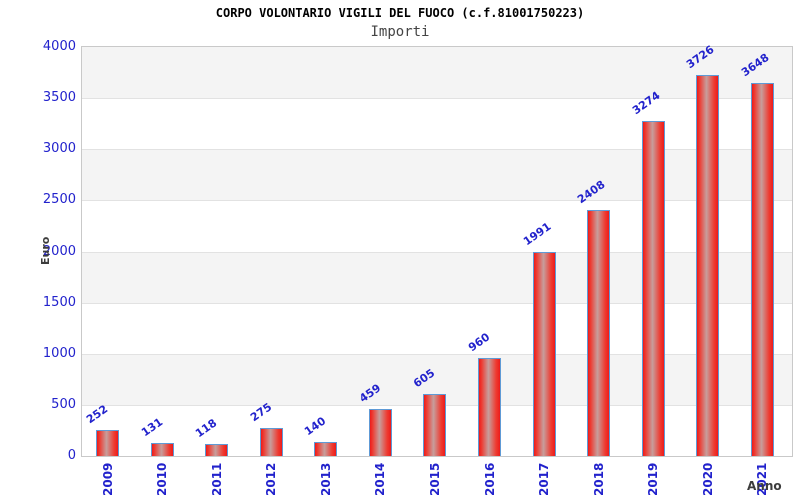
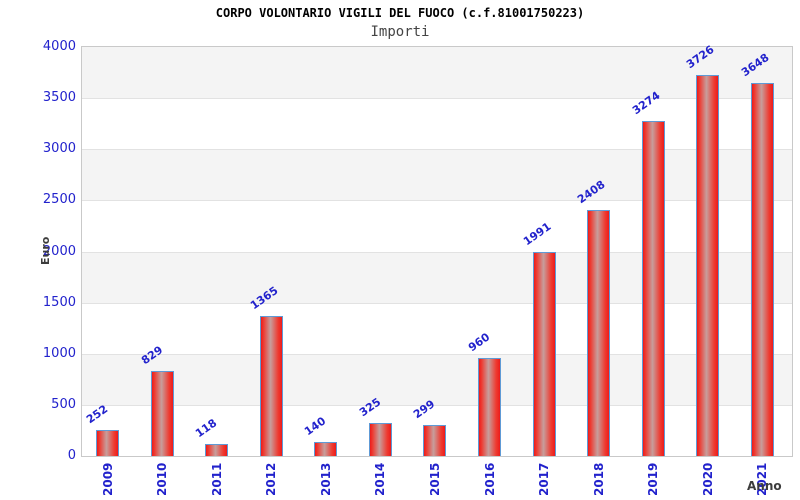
2010: 131 -> 829
2012: 275 -> 1365
2014: 459 -> 325
2015: 605 -> 299
